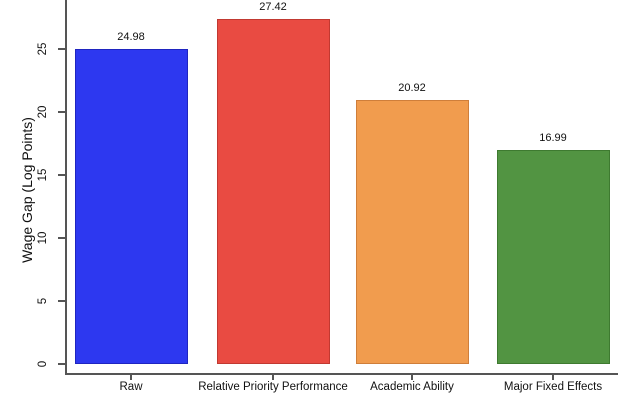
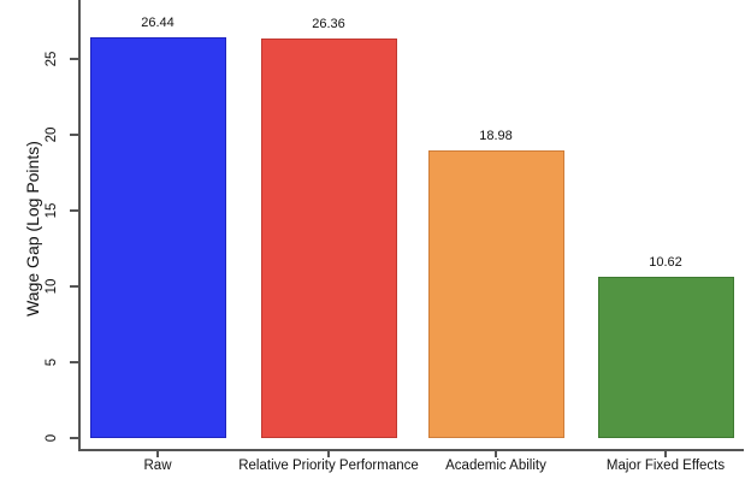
Raw: 24.98 -> 26.44
Relative Priority Performance: 27.42 -> 26.36
Academic Ability: 20.92 -> 18.98
Major Fixed Effects: 16.99 -> 10.62
